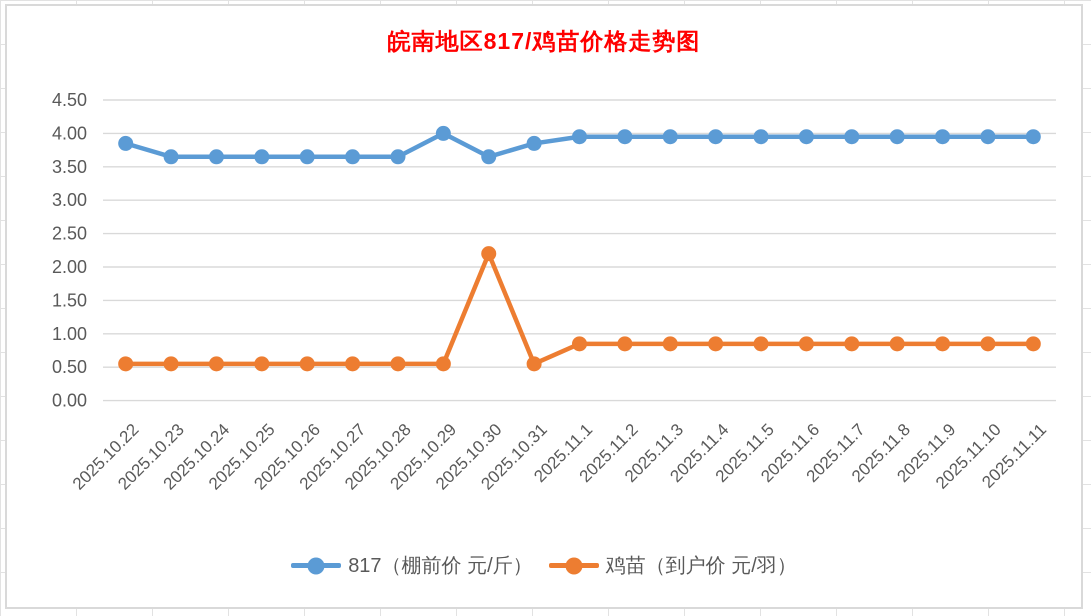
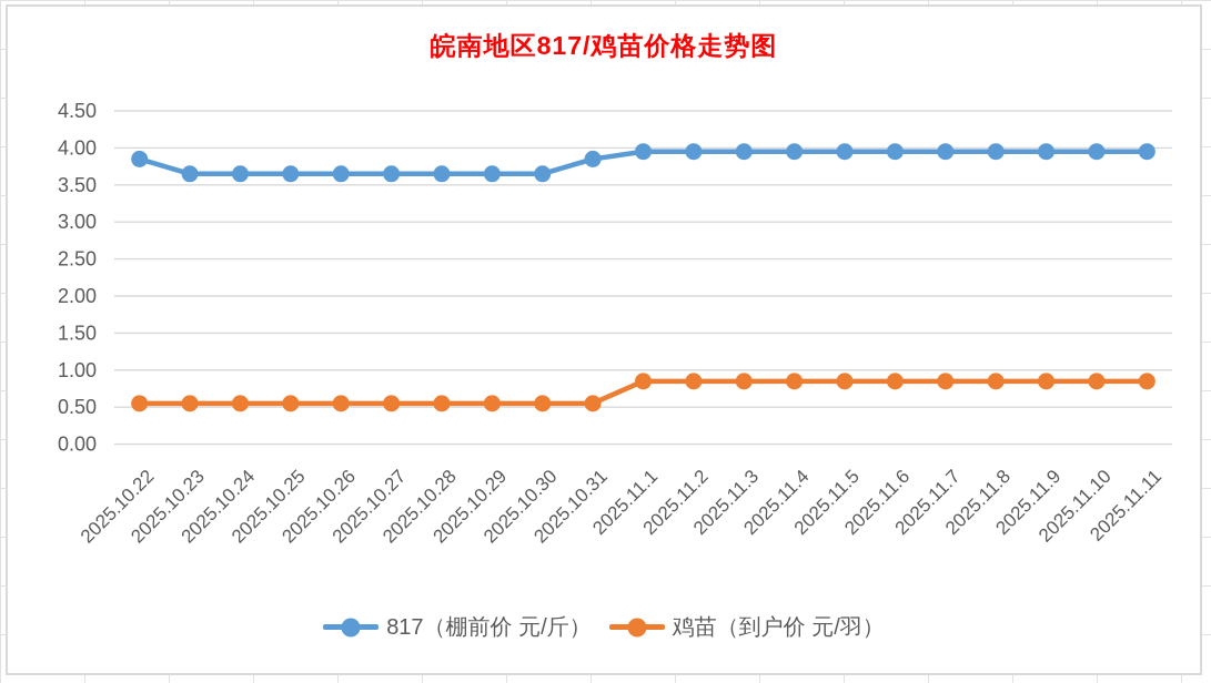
817（棚前价 元/斤）/2025.10.29: 4.0 -> 3.6
鸡苗（到户价 元/羽）/2025.10.30: 2.2 -> 0.6
